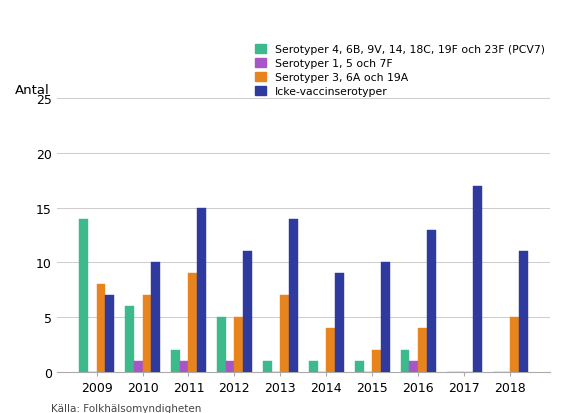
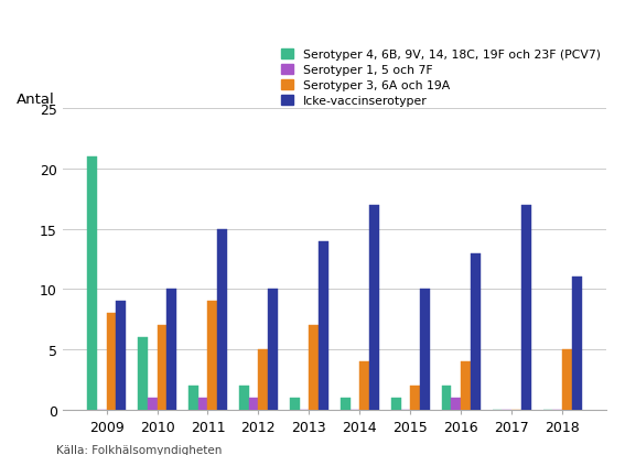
Serotyper 4, 6B, 9V, 14, 18C, 19F och 23F (PCV7)/2009: 14 -> 21
Icke-vaccinserotyper/2009: 7 -> 9
Serotyper 4, 6B, 9V, 14, 18C, 19F och 23F (PCV7)/2012: 5 -> 2
Icke-vaccinserotyper/2012: 11 -> 10
Icke-vaccinserotyper/2014: 9 -> 17
